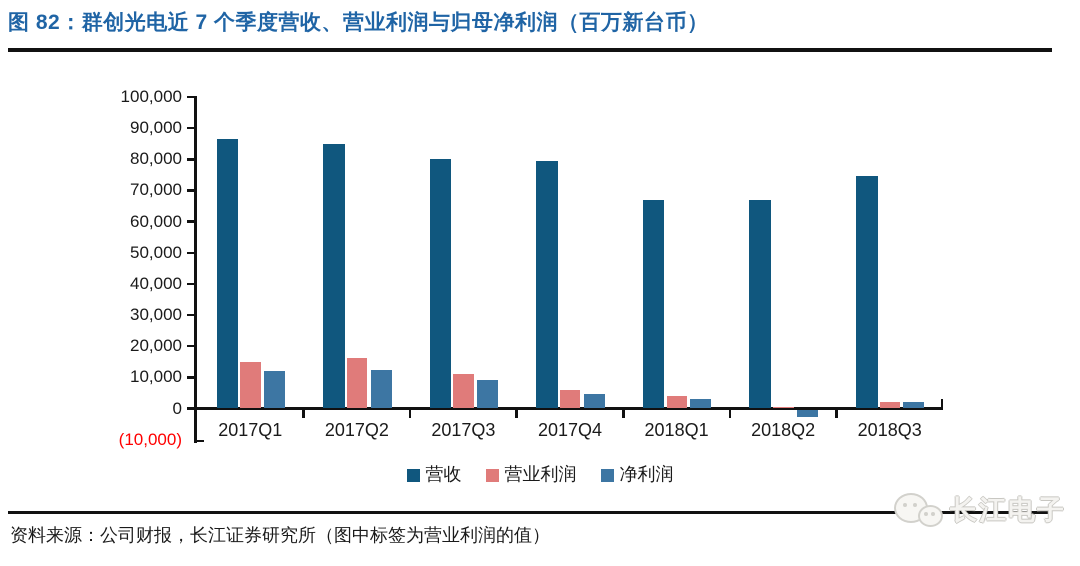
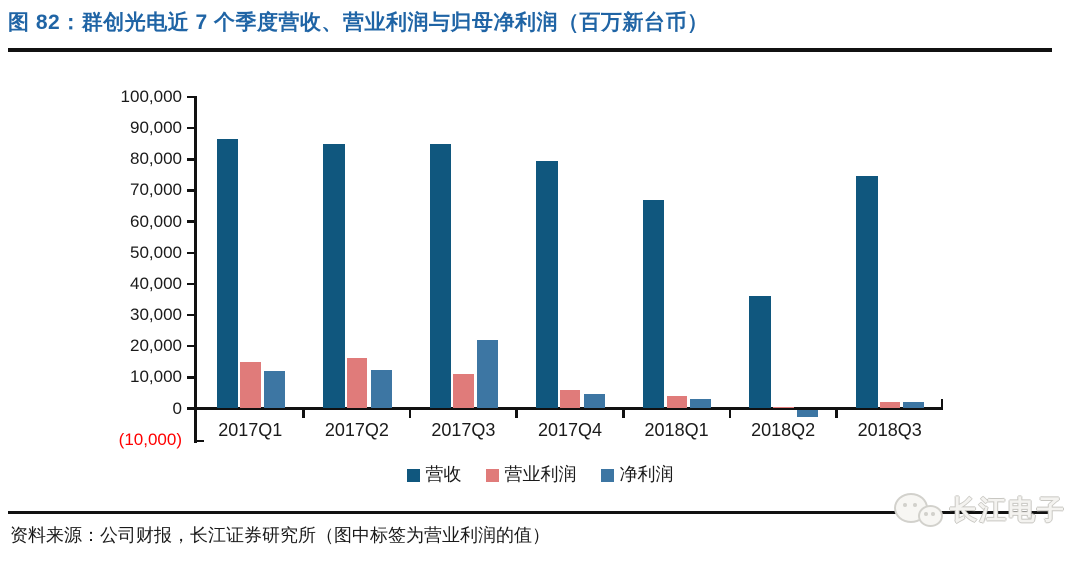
营收/2017Q3: 80000 -> 85000
净利润/2017Q3: 9000 -> 22000
营收/2018Q2: 67000 -> 36000
